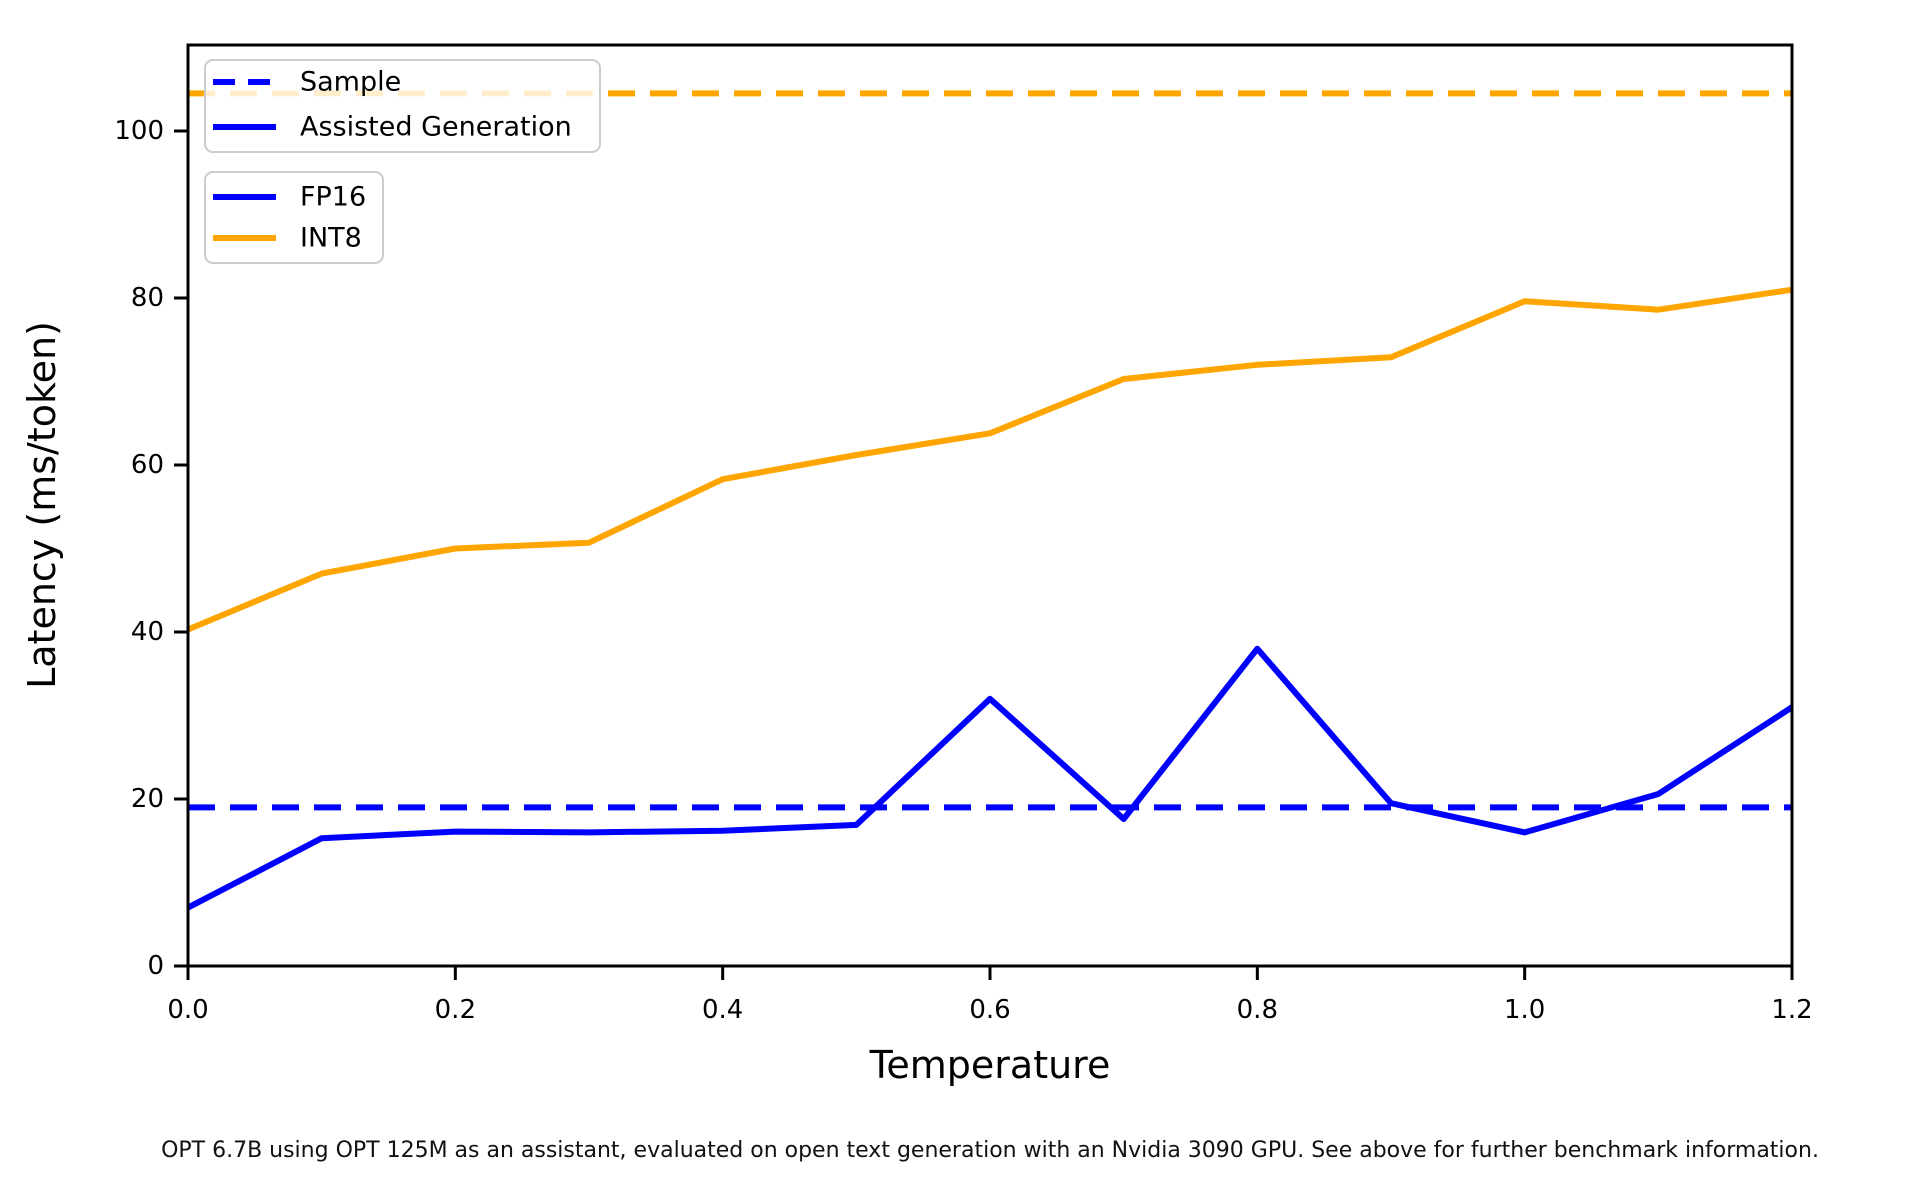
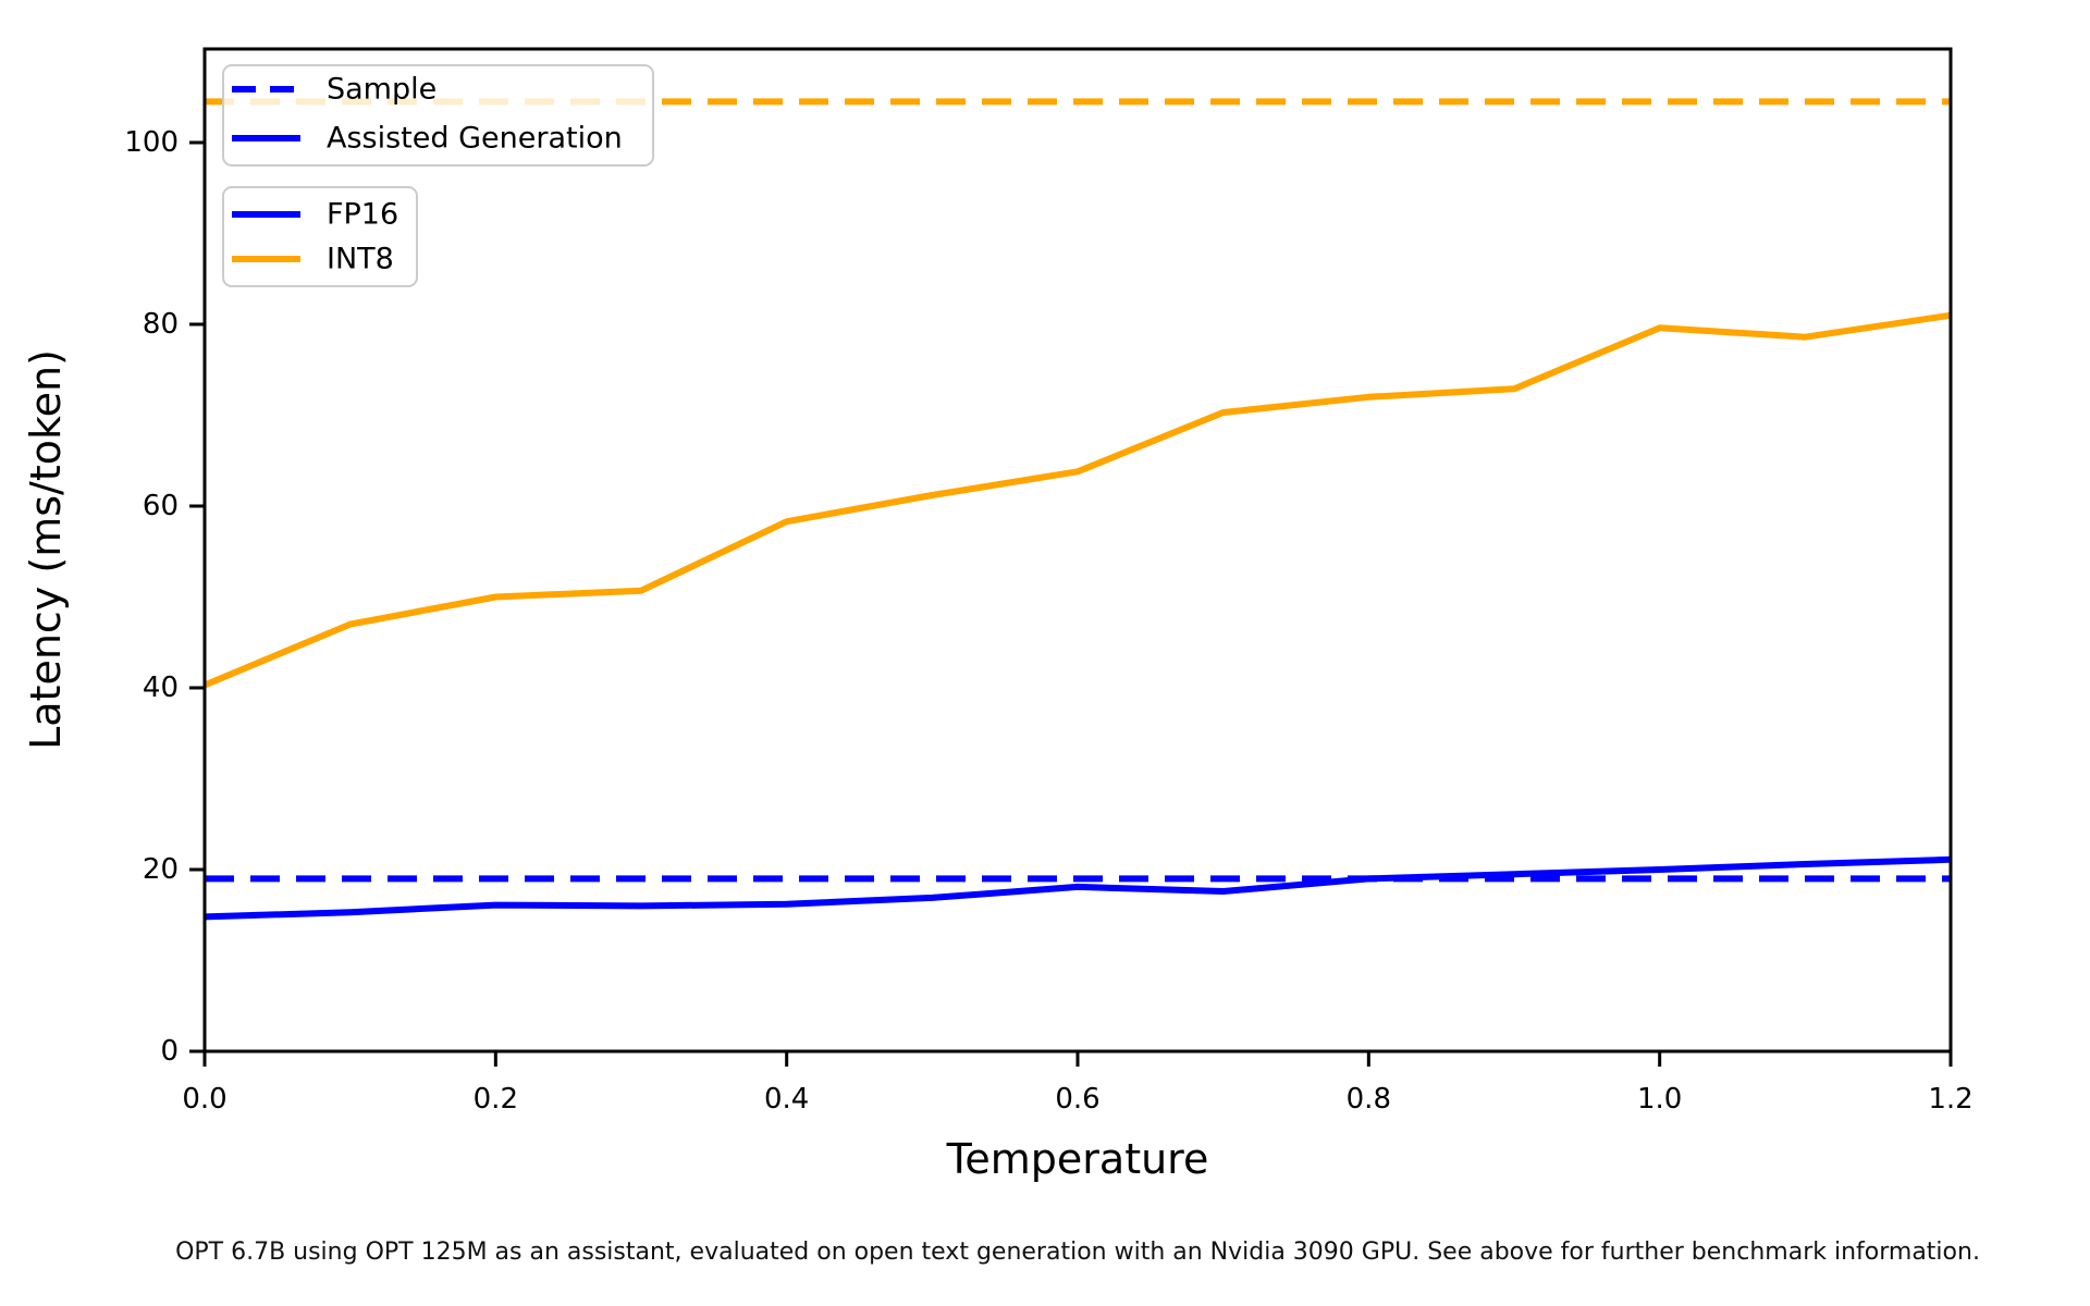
Assisted Generation FP16/0.0: 7 -> 15
Assisted Generation FP16/0.6: 32 -> 18
Assisted Generation FP16/0.8: 38 -> 19
Assisted Generation FP16/1.0: 16 -> 20
Assisted Generation FP16/1.2: 31 -> 21
